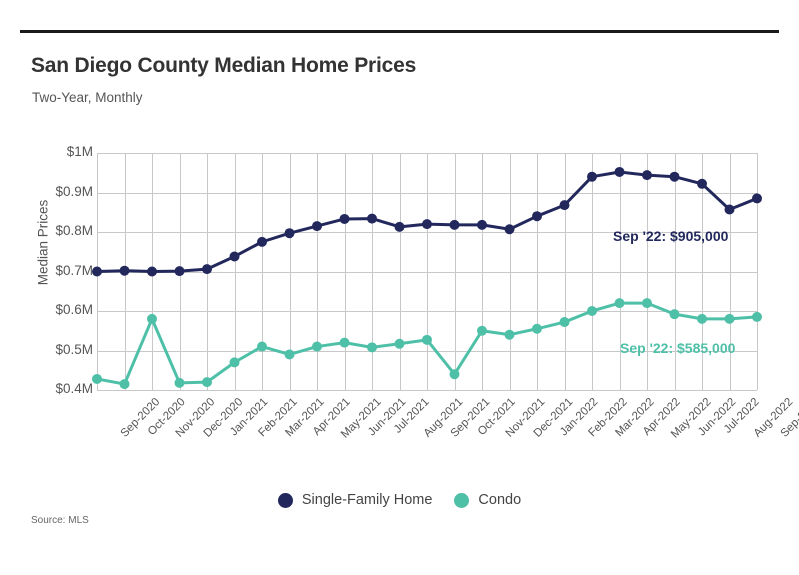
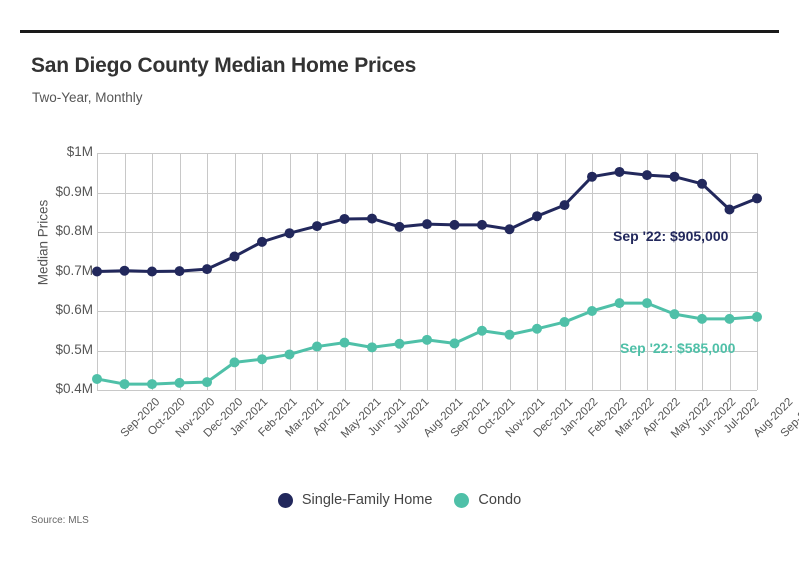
Condo/Nov-2020: $0.58M -> $0.42M
Condo/Mar-2021: $0.51M -> $0.48M
Condo/Oct-2021: $0.44M -> $0.52M
